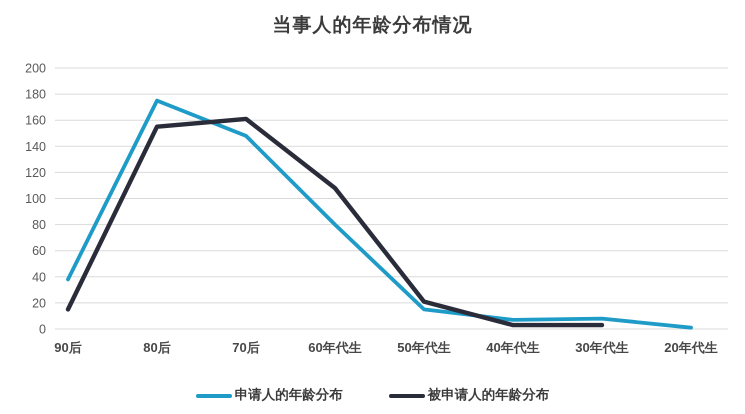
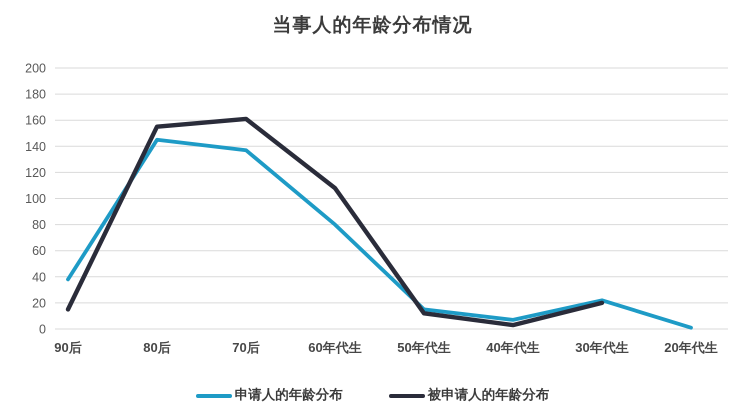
申请人的年龄分布/80后: 175 -> 145
申请人的年龄分布/70后: 148 -> 137
被申请人的年龄分布/50年代生: 21 -> 12
申请人的年龄分布/30年代生: 8 -> 22
被申请人的年龄分布/30年代生: 3 -> 20
